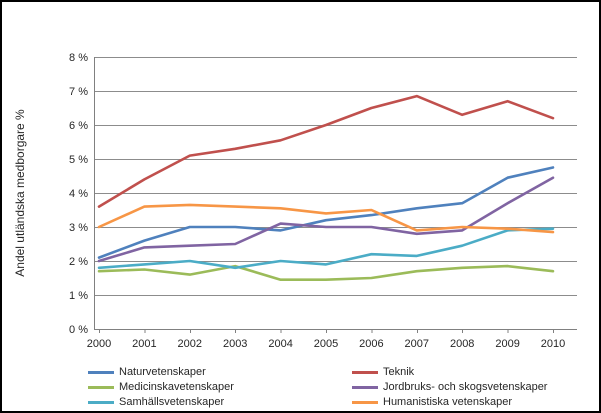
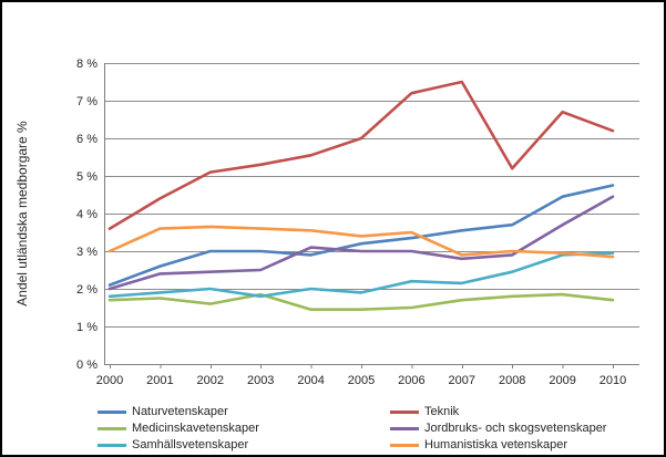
Teknik/2006: 6.5% -> 7.2%
Teknik/2007: 6.8% -> 7.5%
Teknik/2008: 6.3% -> 5.2%
